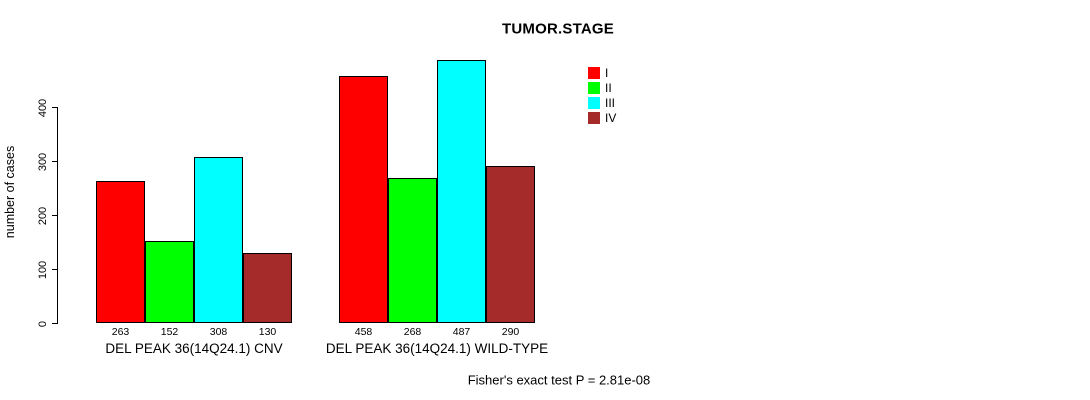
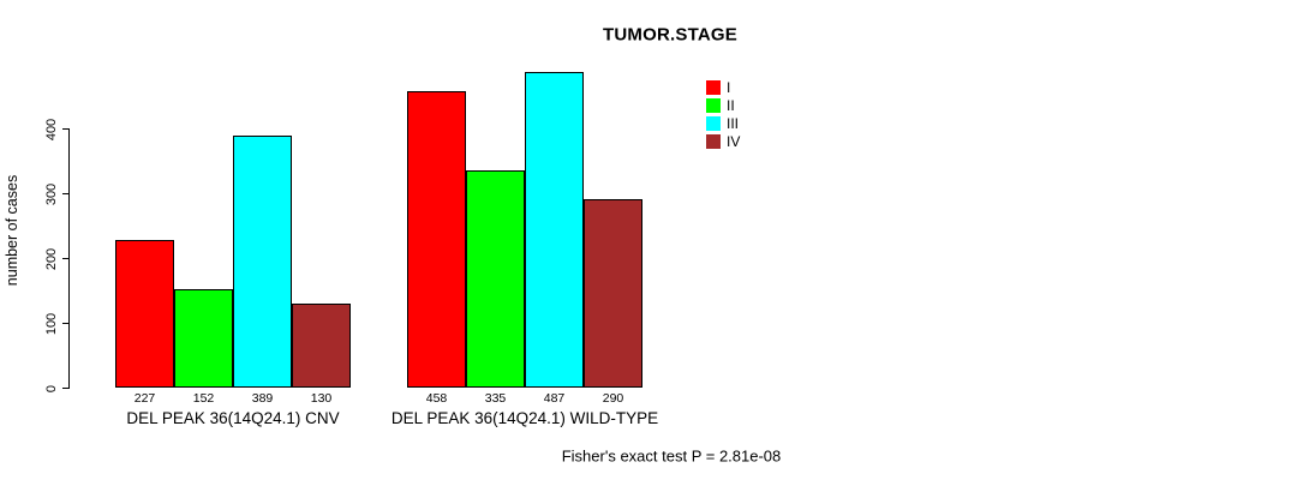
I/DEL PEAK 36(14Q24.1) CNV: 263 -> 227
III/DEL PEAK 36(14Q24.1) CNV: 308 -> 389
II/DEL PEAK 36(14Q24.1) WILD-TYPE: 268 -> 335
